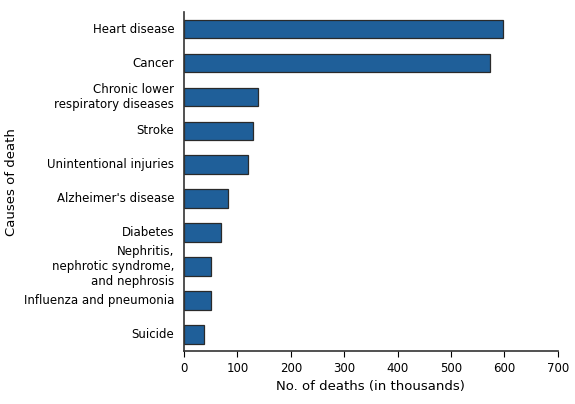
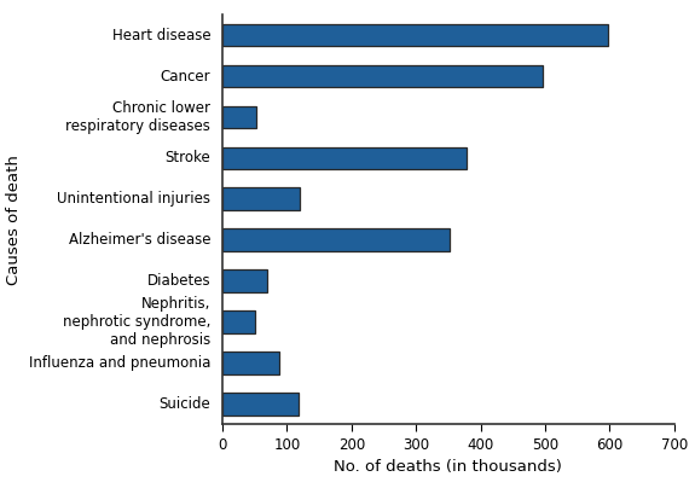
Cancer: 574 -> 496
Chronic lower respiratory diseases: 138 -> 52
Stroke: 129 -> 378
Alzheimer's disease: 83 -> 352
Influenza and pneumonia: 50 -> 88
Suicide: 38 -> 118
